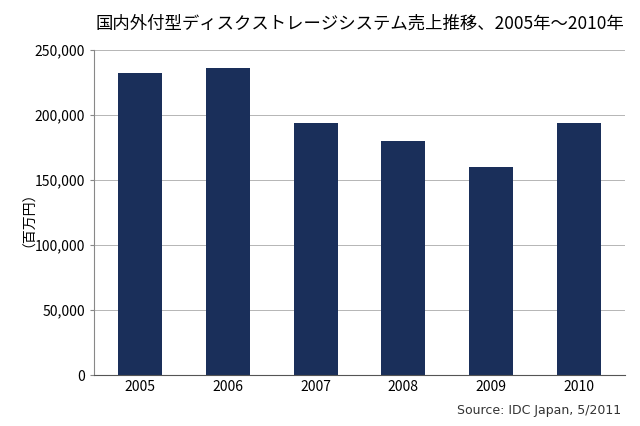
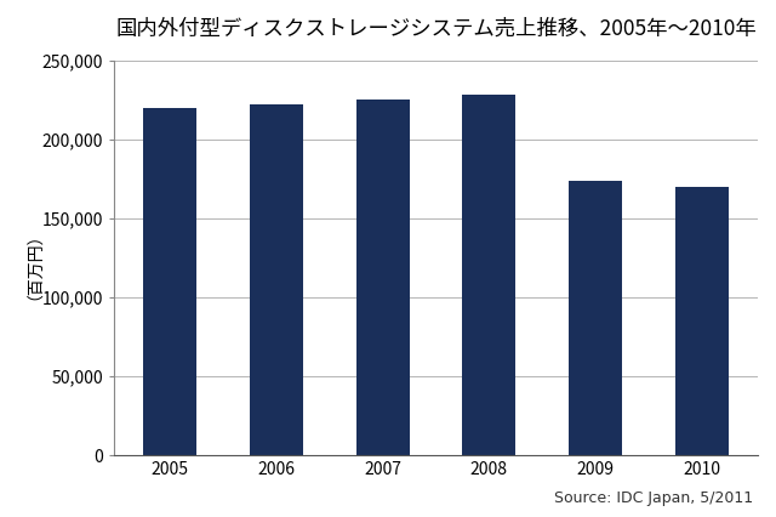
2005: 232,000 -> 220,000
2006: 236,000 -> 222,000
2007: 194,000 -> 225,000
2008: 180,000 -> 228,000
2009: 160,000 -> 174,000
2010: 194,000 -> 170,000
